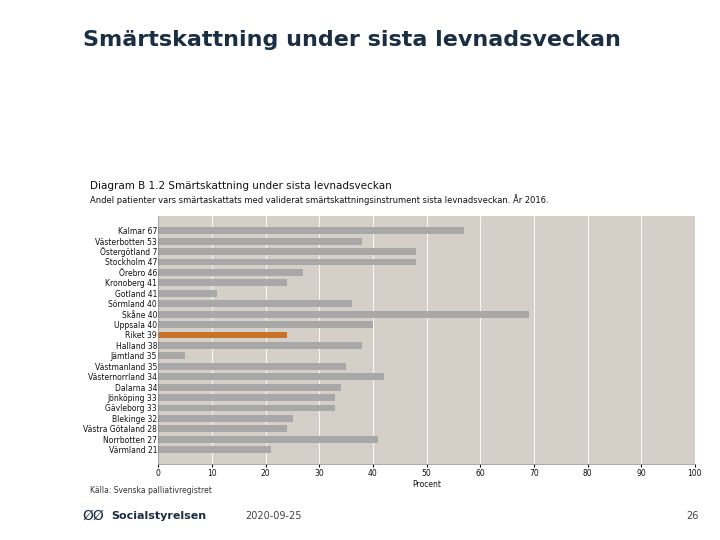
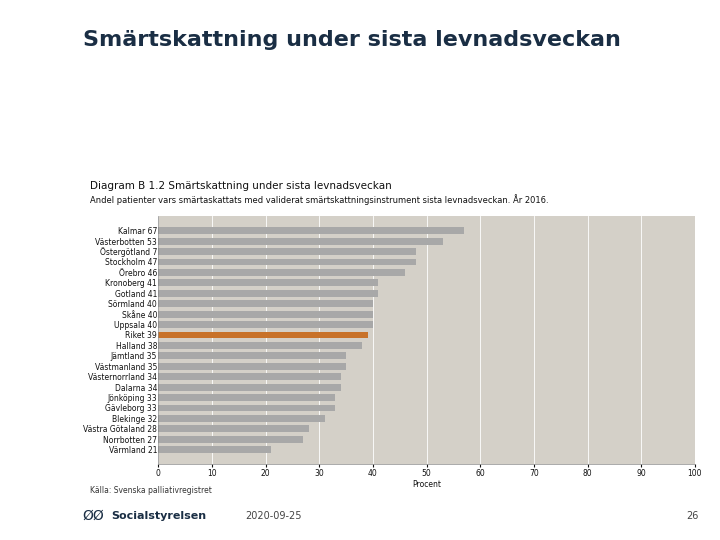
Västerbotten 53: 38 -> 53
Örebro 46: 27 -> 46
Kronoberg 41: 24 -> 41
Gotland 41: 11 -> 41
Sörmland 40: 36 -> 40
Skåne 40: 69 -> 40
Riket 39: 24 -> 39
Jämtland 35: 5 -> 35
Västernorrland 34: 42 -> 34
Blekinge 32: 25 -> 31
Västra Götaland 28: 24 -> 28
Norrbotten 27: 41 -> 27
